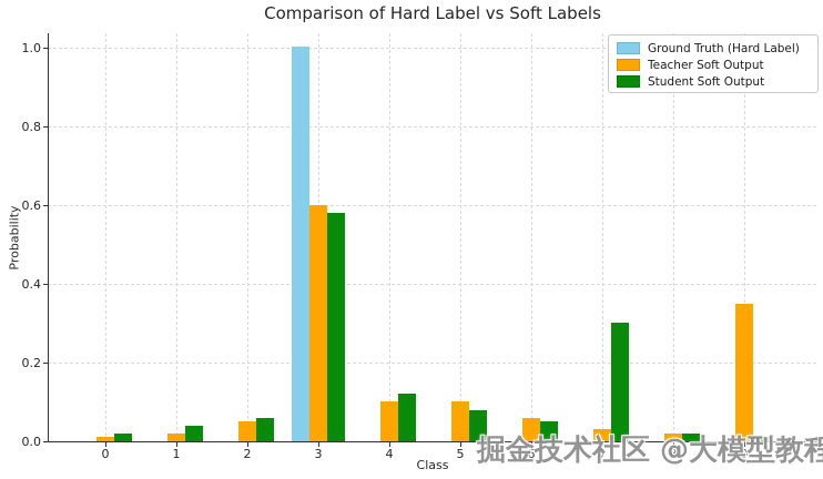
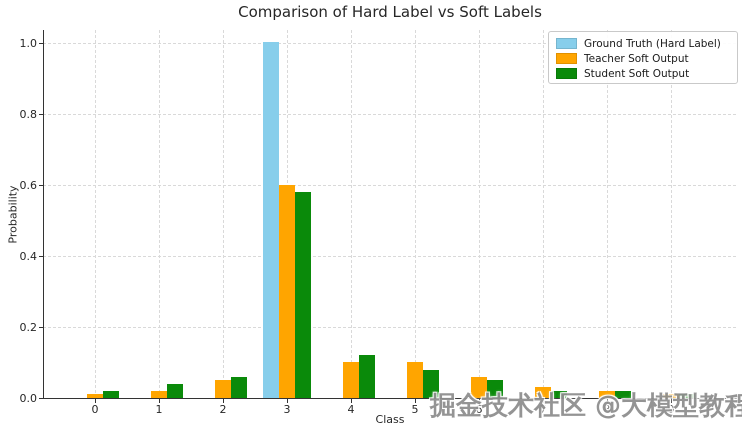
Student Soft Output/7: 0.30 -> 0.02
Teacher Soft Output/9: 0.35 -> 0.01
